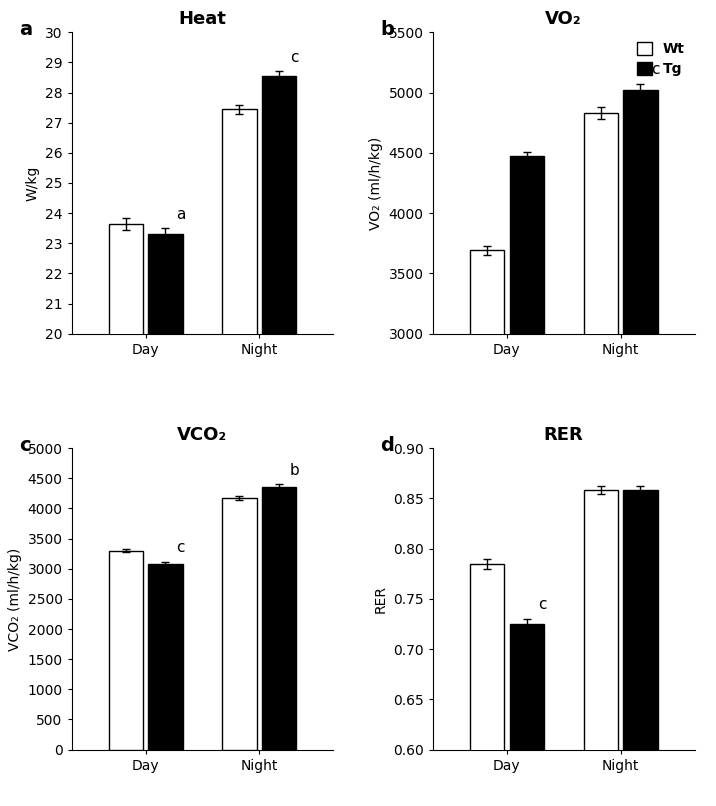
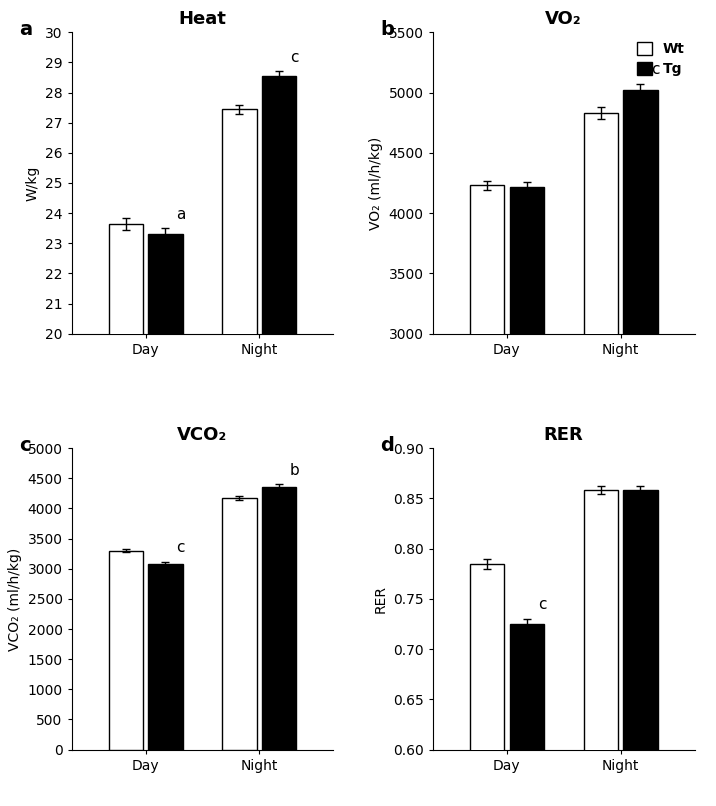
VO₂/Wt/Day: 3690 -> 4230
VO₂/Tg/Day: 4470 -> 4220
